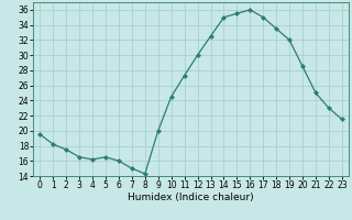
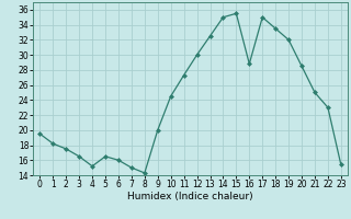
4: 16.2 -> 15.2
16: 36.0 -> 28.8
23: 21.5 -> 15.4
